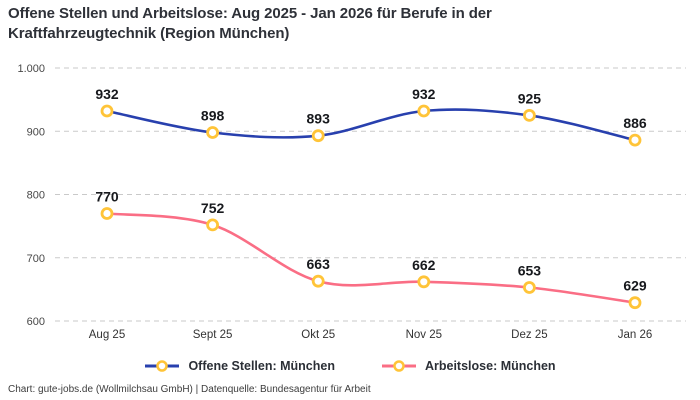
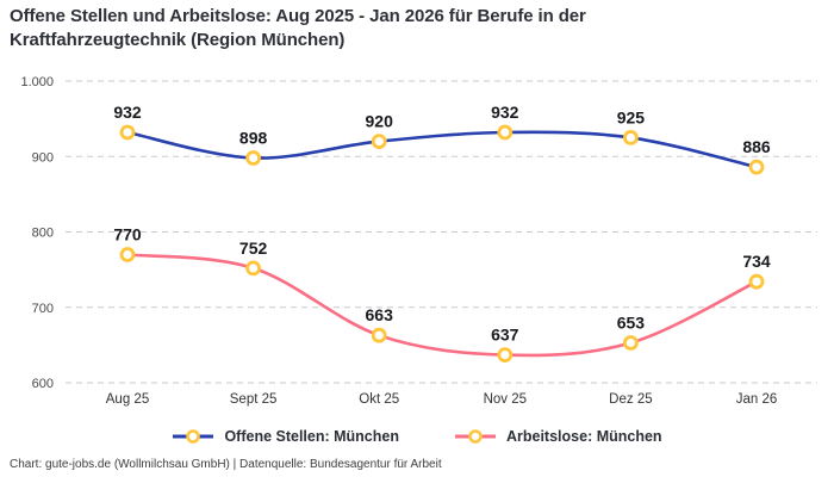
Offene Stellen: München/Okt 25: 893 -> 920
Arbeitslose: München/Nov 25: 662 -> 637
Arbeitslose: München/Jan 26: 629 -> 734
